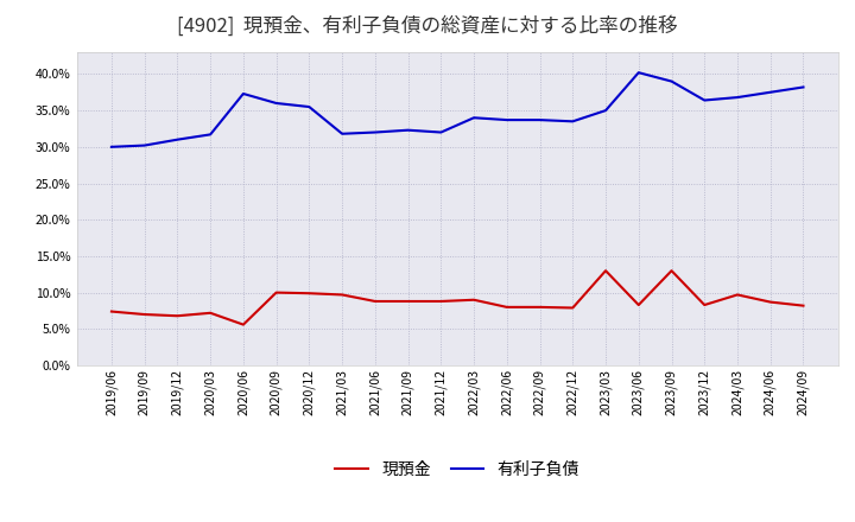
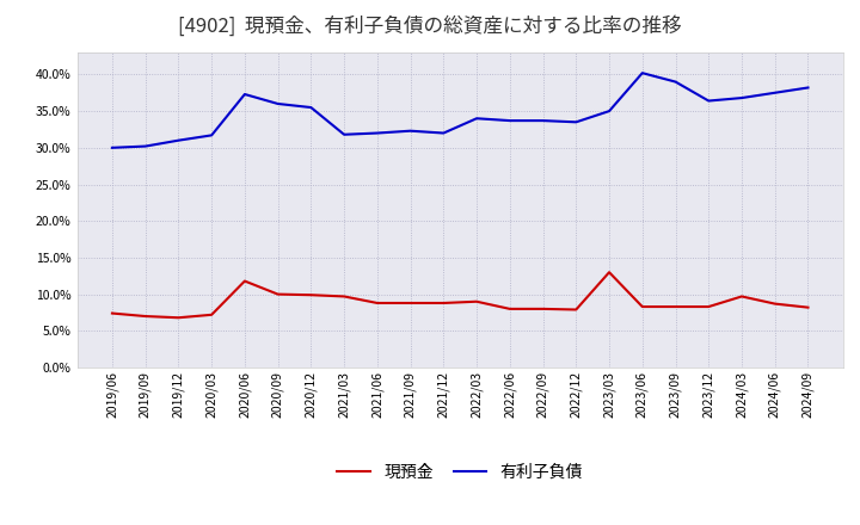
現預金/2020/06: 5.6% -> 11.8%
現預金/2023/09: 13.0% -> 8.3%
